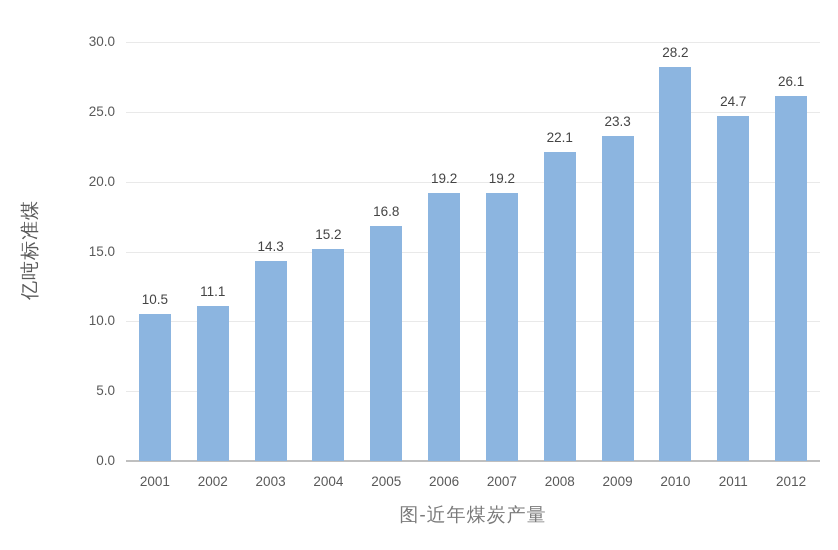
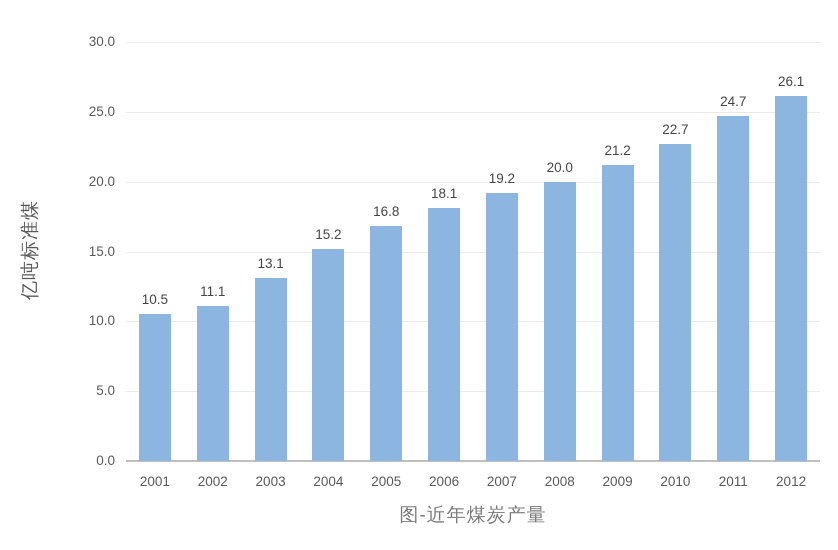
2003: 14.3 -> 13.1
2006: 19.2 -> 18.1
2008: 22.1 -> 20.0
2009: 23.3 -> 21.2
2010: 28.2 -> 22.7
